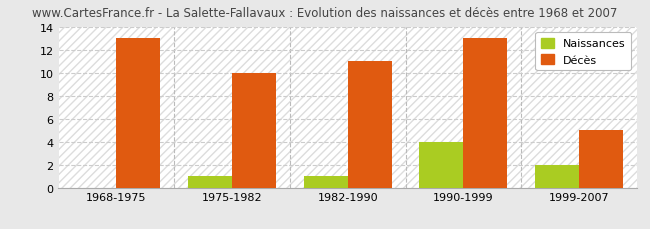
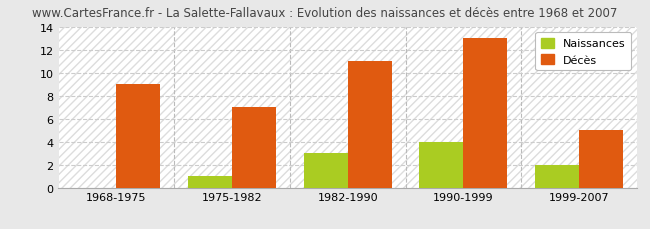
Décès/1968-1975: 13 -> 9
Décès/1975-1982: 10 -> 7
Naissances/1982-1990: 1 -> 3
